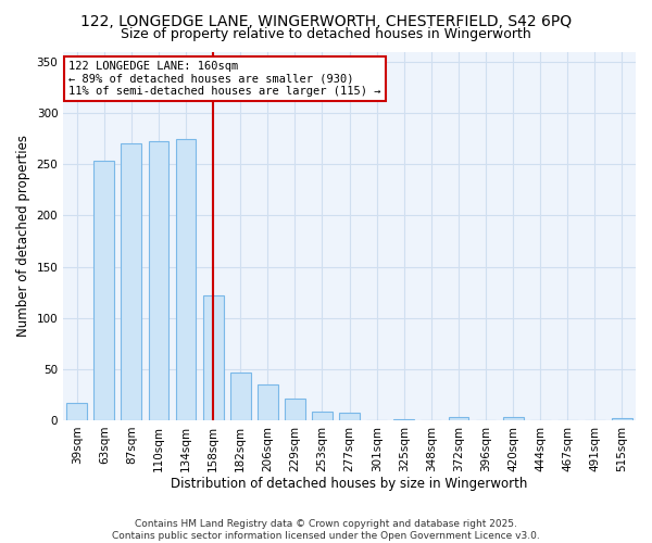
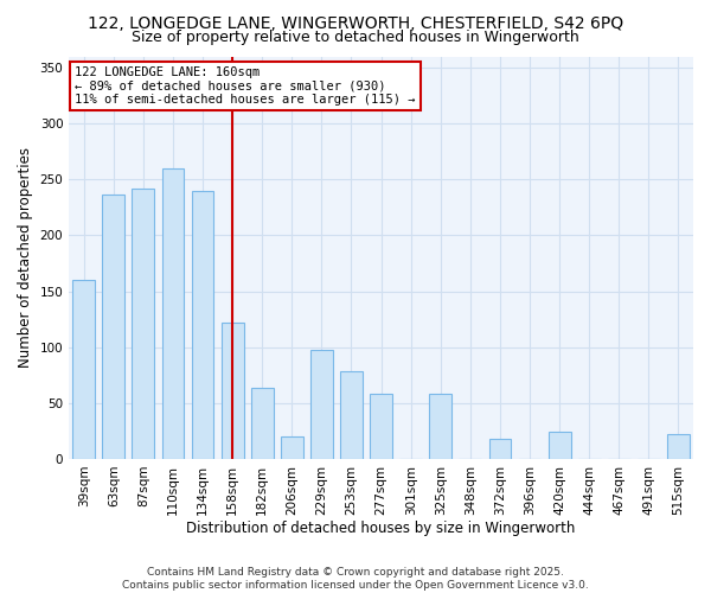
39sqm: 17 -> 160
63sqm: 253 -> 236
87sqm: 270 -> 242
110sqm: 272 -> 260
134sqm: 275 -> 240
182sqm: 47 -> 64
206sqm: 35 -> 20
229sqm: 21 -> 98
253sqm: 8 -> 78
277sqm: 7 -> 58
325sqm: 1 -> 58
372sqm: 3 -> 18
420sqm: 3 -> 24
515sqm: 2 -> 22
